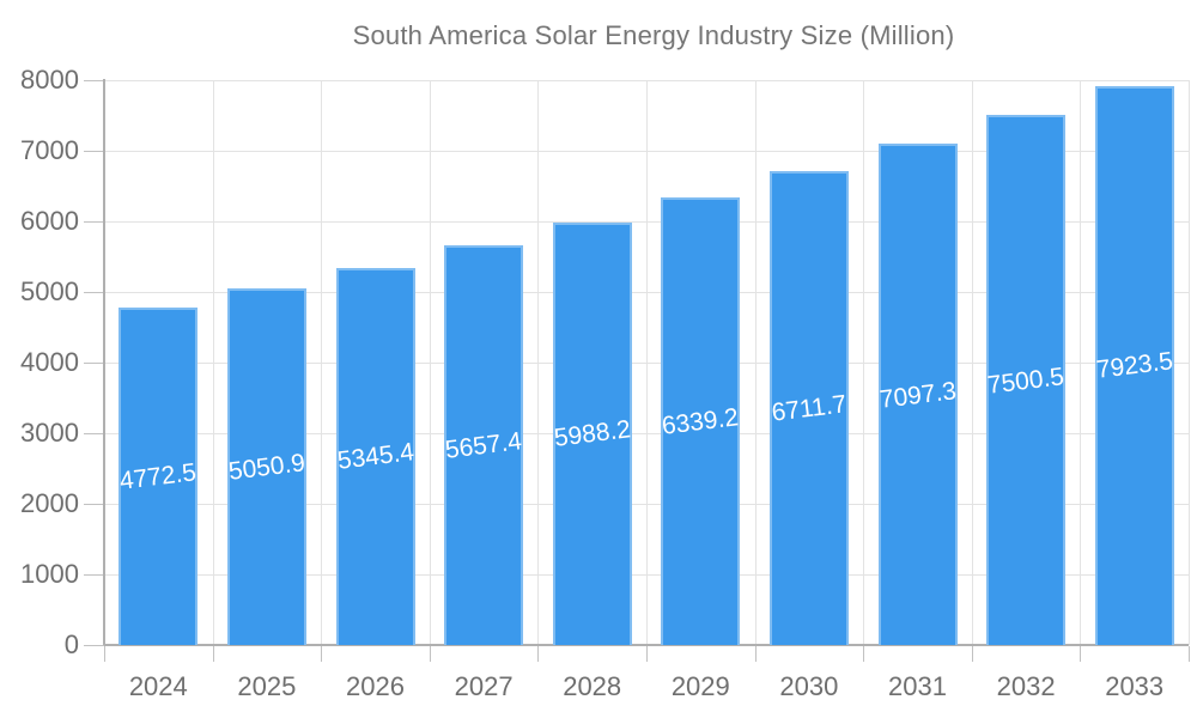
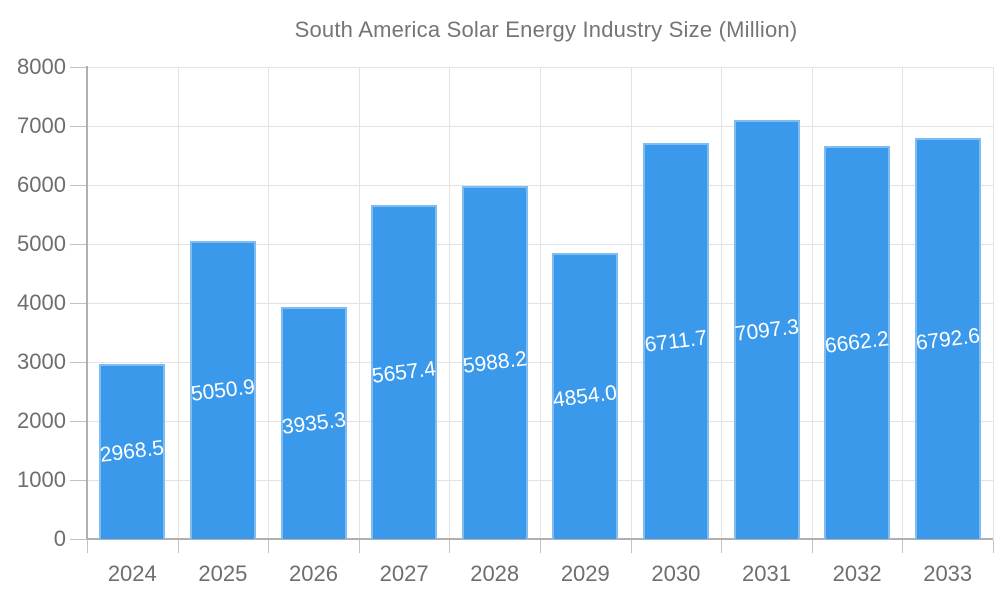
2024: 4772.5 -> 2968.5
2026: 5345.4 -> 3935.3
2029: 6339.2 -> 4854.0
2032: 7500.5 -> 6662.2
2033: 7923.5 -> 6792.6
